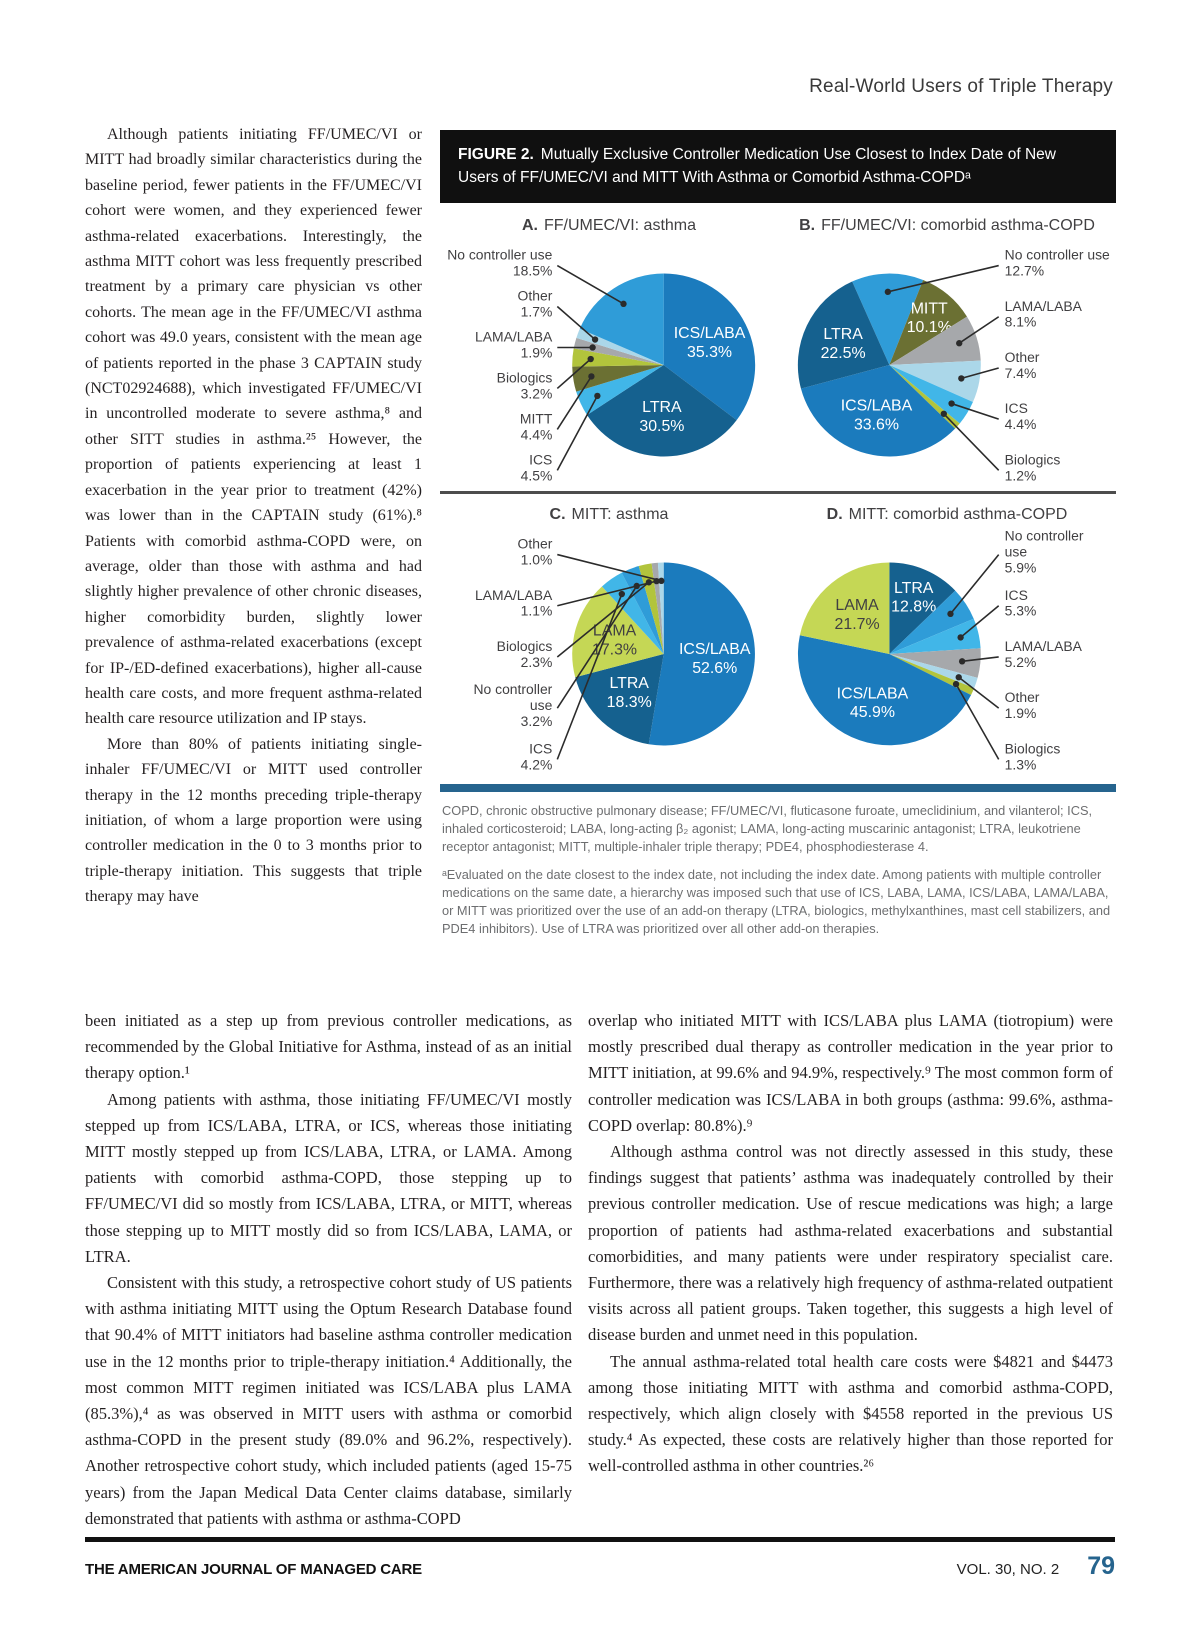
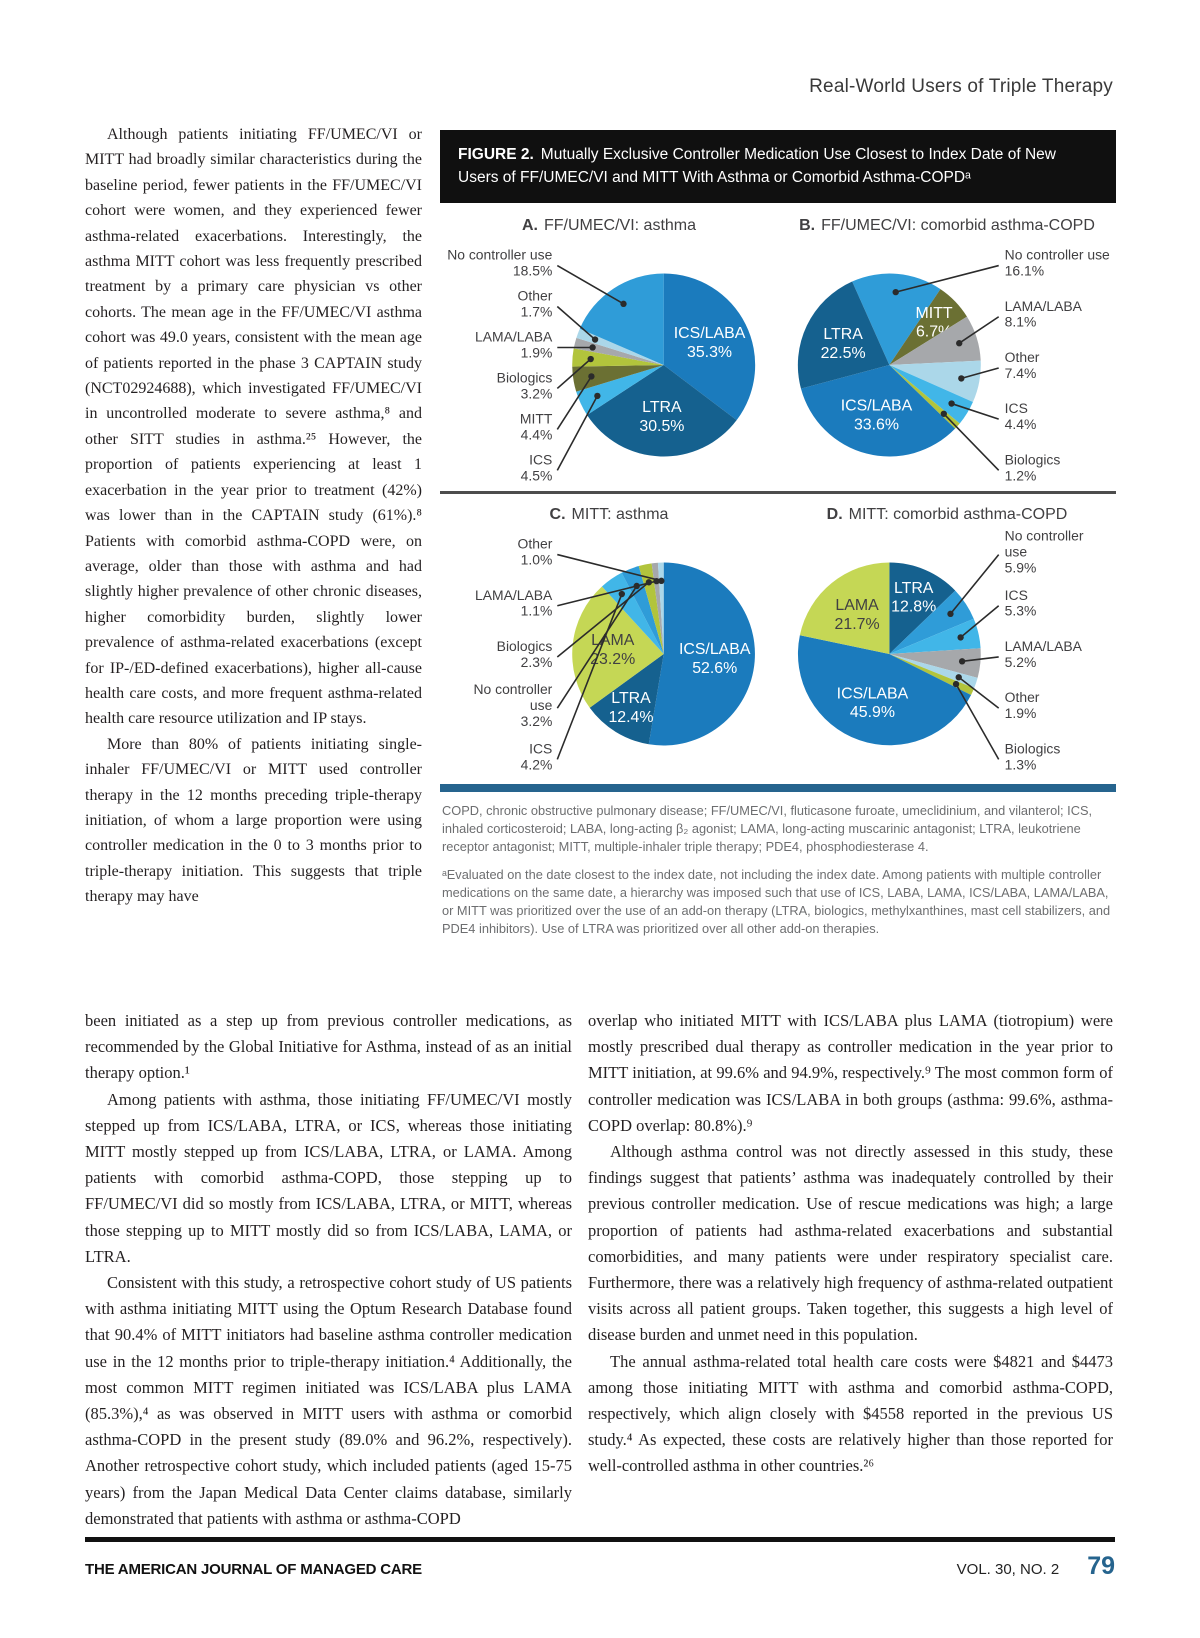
FF/UMEC/VI: comorbid asthma-COPD/No controller use: 12.7% -> 16.1%
FF/UMEC/VI: comorbid asthma-COPD/MITT: 10.1% -> 6.7%
MITT: asthma/LTRA: 18.3% -> 12.4%
MITT: asthma/LAMA: 17.3% -> 23.2%
